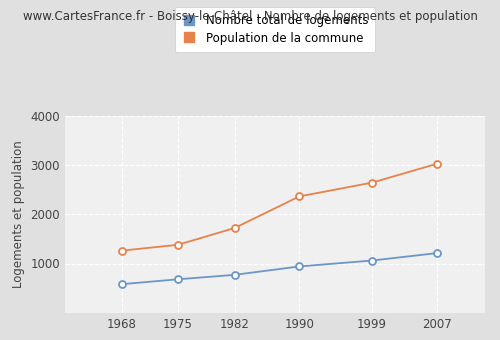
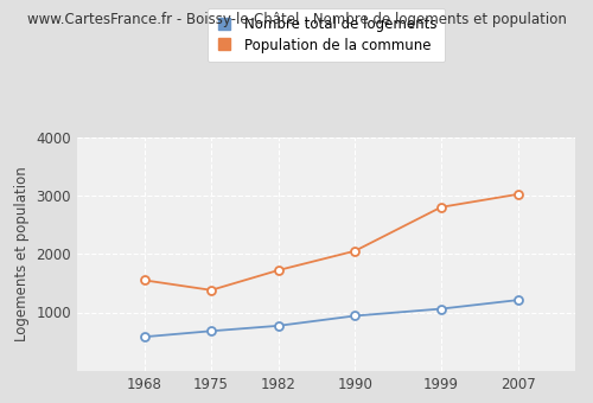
Population de la commune/1968: 1260 -> 1550
Population de la commune/1990: 2360 -> 2050
Population de la commune/1999: 2640 -> 2800
